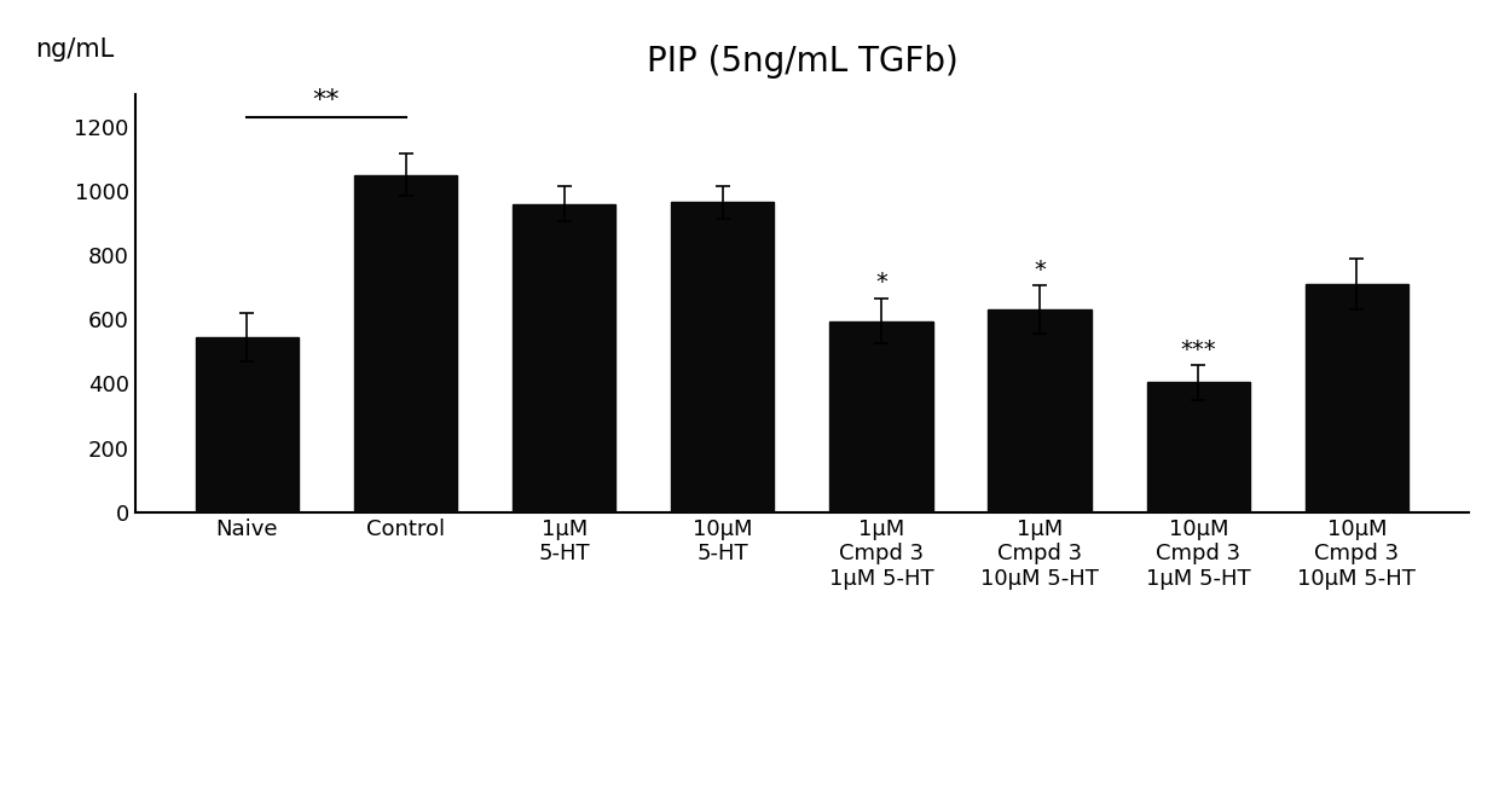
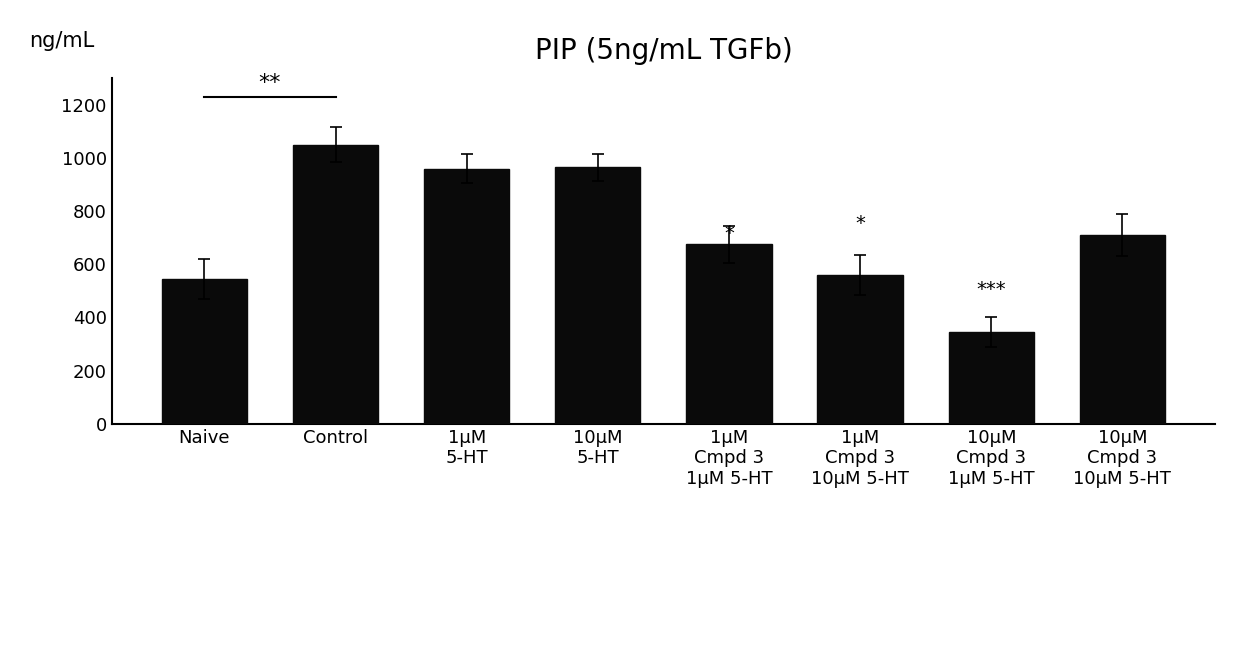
1μM Cmpd 3 1μM 5-HT: 595 -> 675
1μM Cmpd 3 10μM 5-HT: 630 -> 560
10μM Cmpd 3 1μM 5-HT: 405 -> 345
